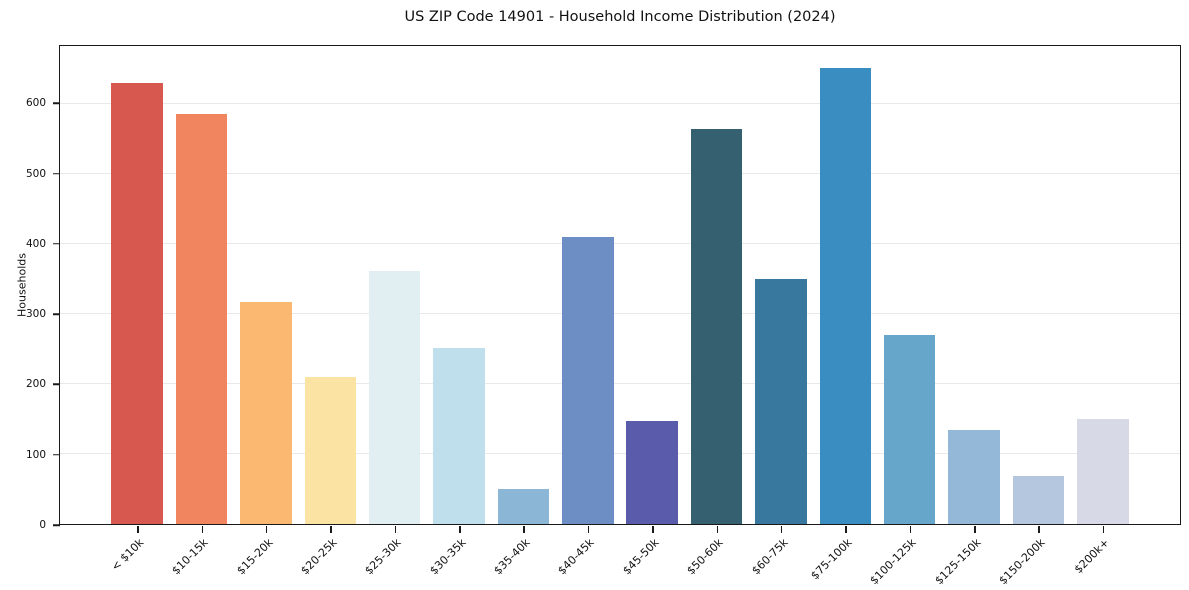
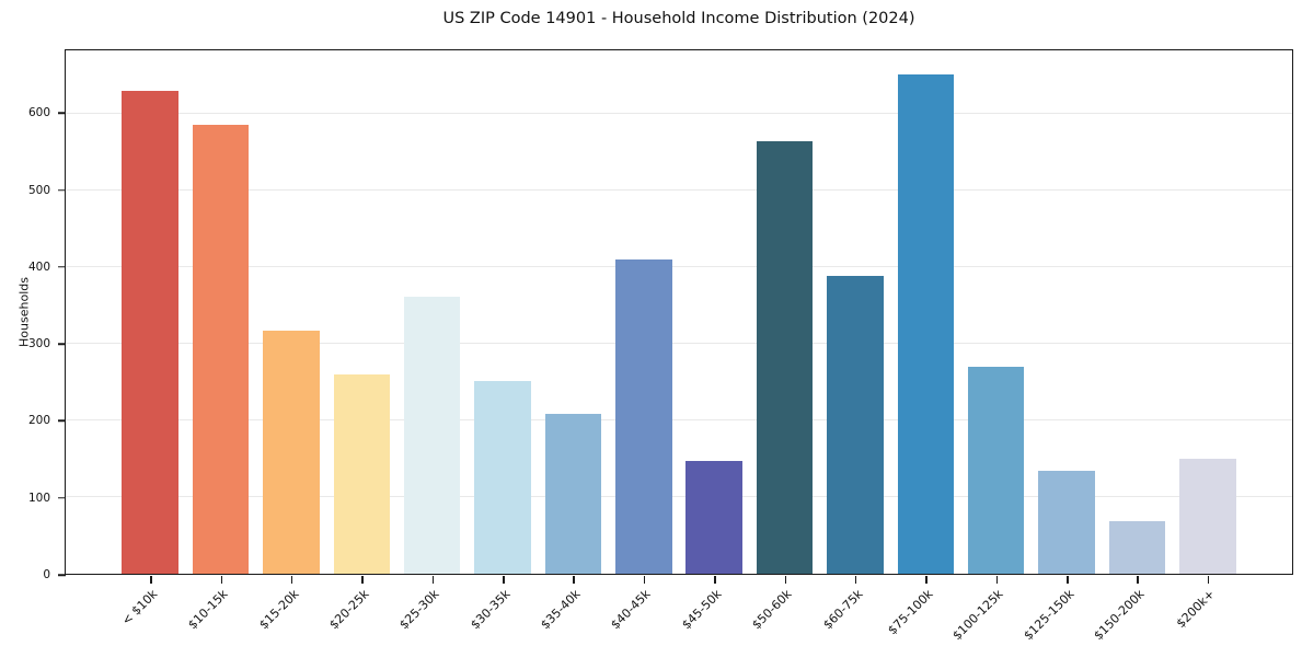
$20-25k: 210 -> 260
$35-40k: 50 -> 210
$60-75k: 350 -> 390
